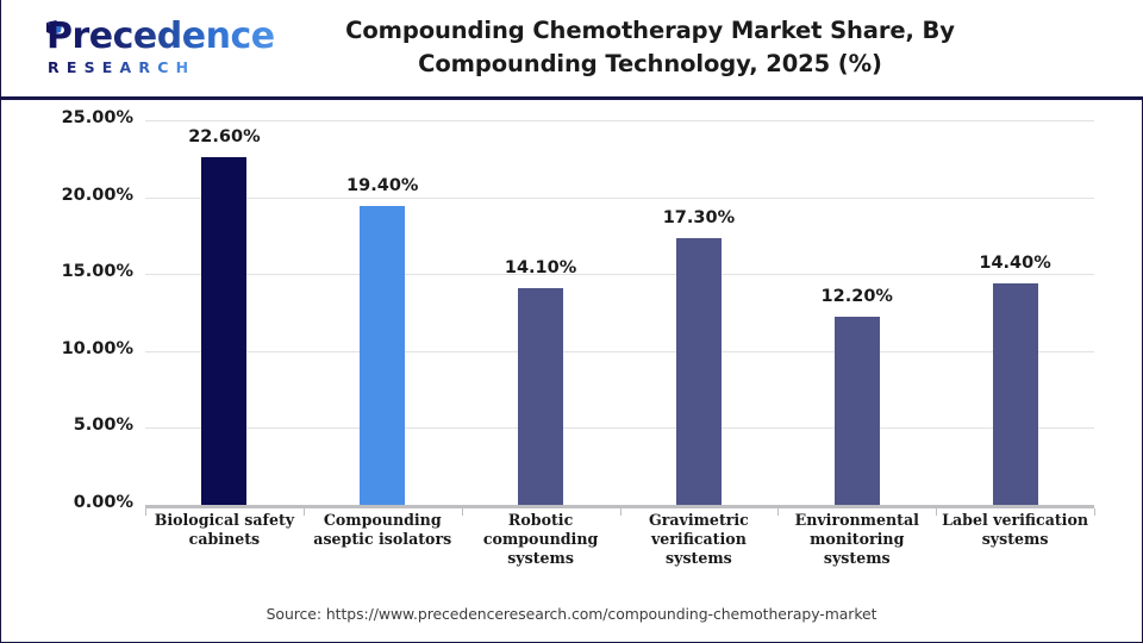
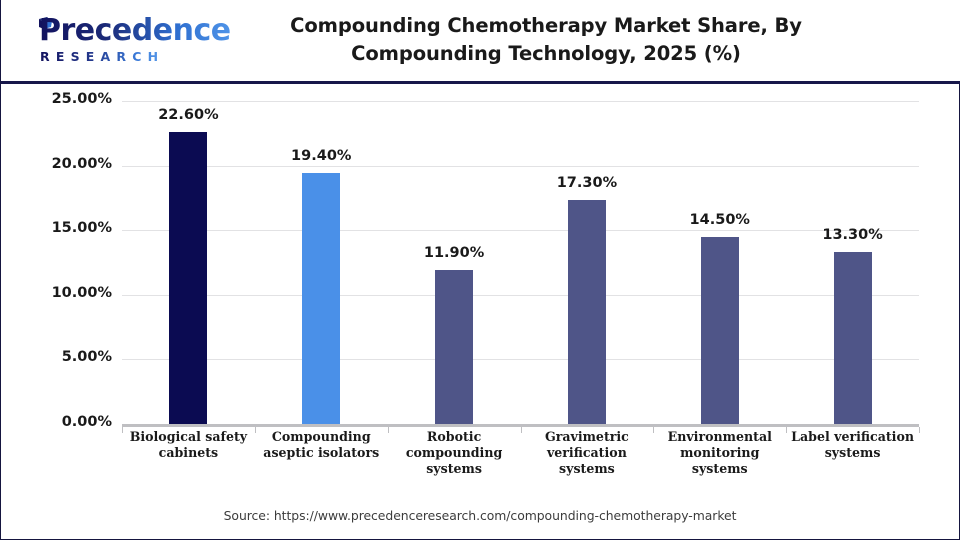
Robotic compounding systems: 14.10% -> 11.90%
Environmental monitoring systems: 12.20% -> 14.50%
Label verification systems: 14.40% -> 13.30%
